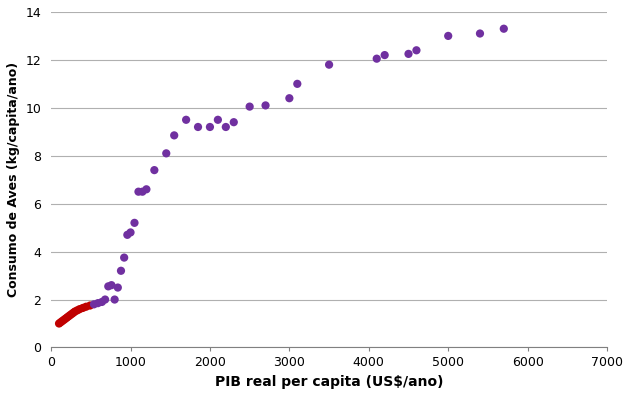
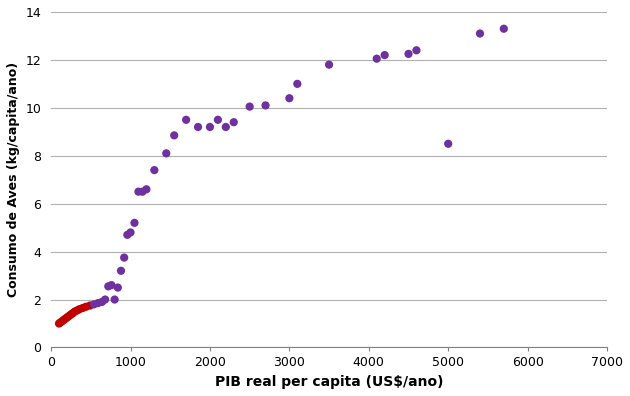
5000: 13.00 -> 8.50
